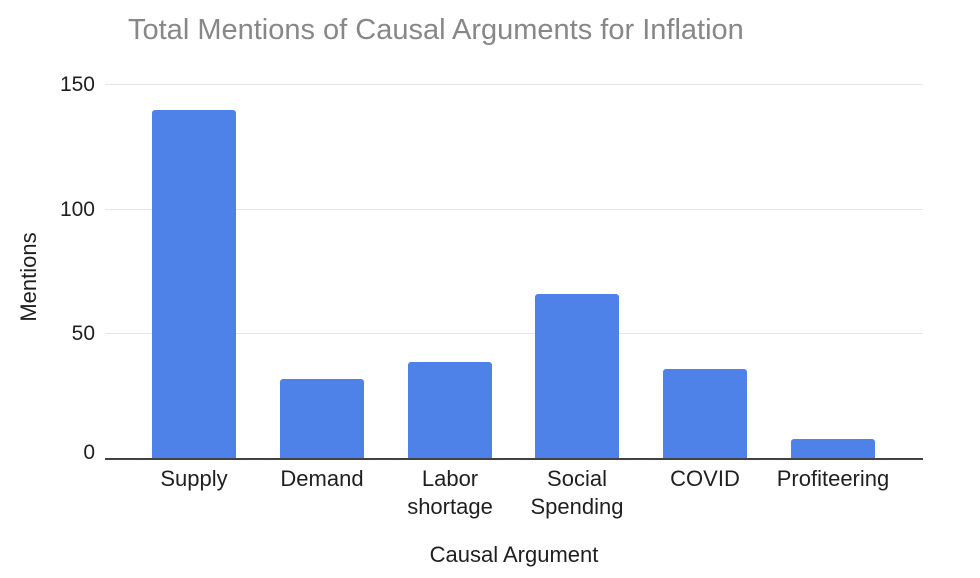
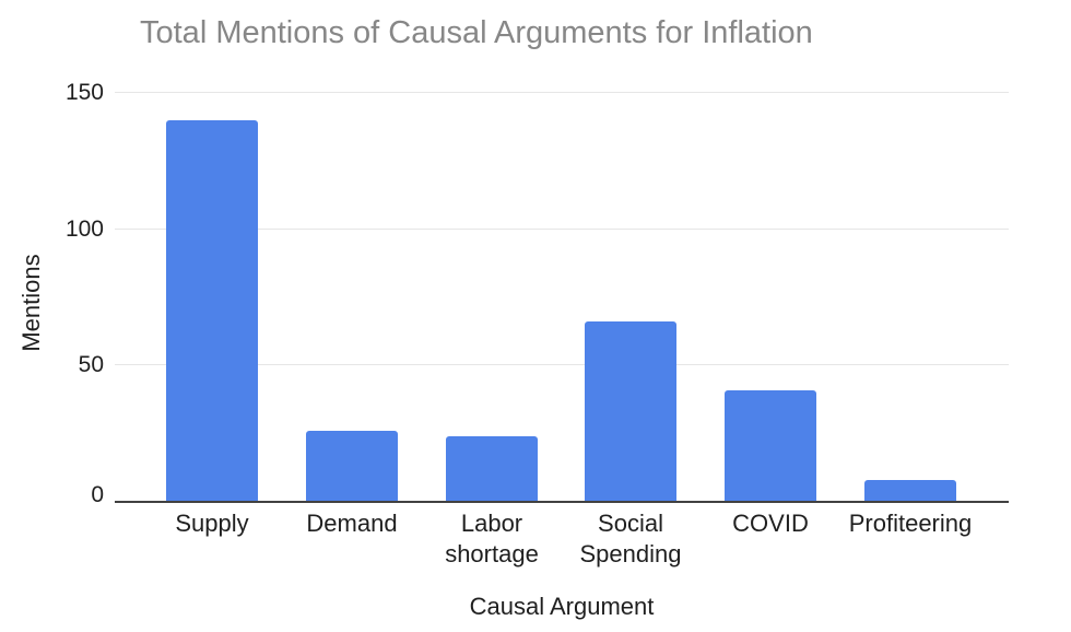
Demand: 32 -> 26
Labor shortage: 39 -> 24
COVID: 36 -> 41
